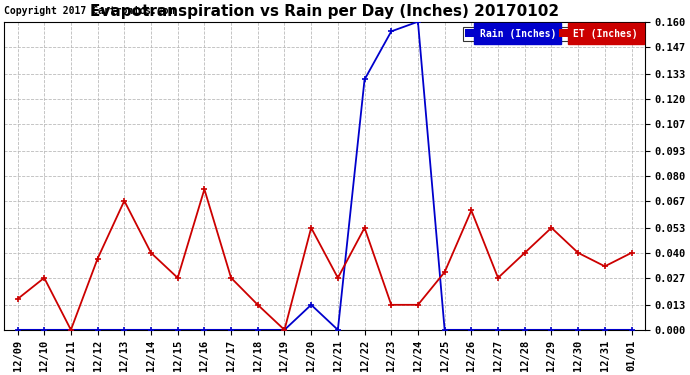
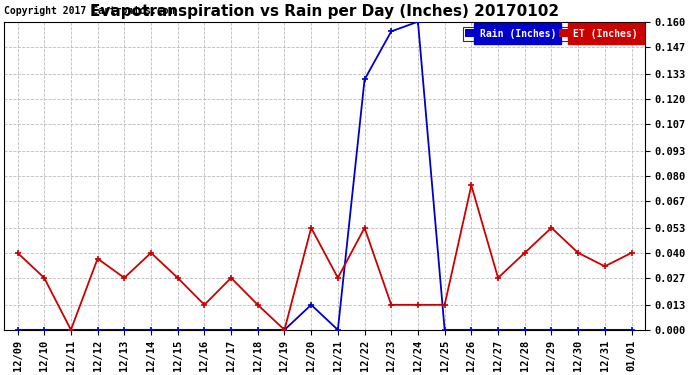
ET (Inches)/12/09: 0.016 -> 0.040
ET (Inches)/12/13: 0.067 -> 0.027
ET (Inches)/12/16: 0.073 -> 0.013
ET (Inches)/12/25: 0.030 -> 0.013
ET (Inches)/12/26: 0.062 -> 0.075
